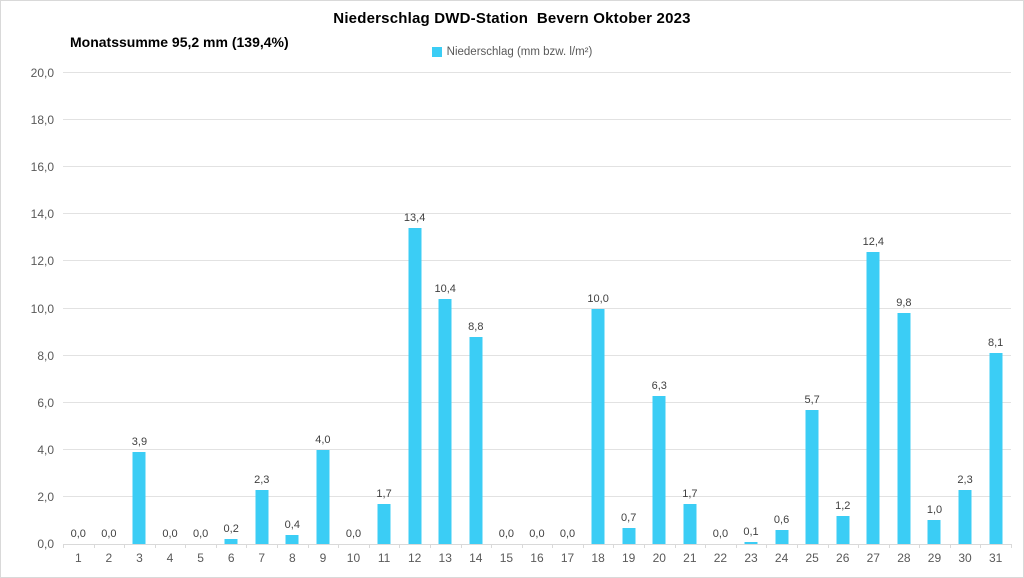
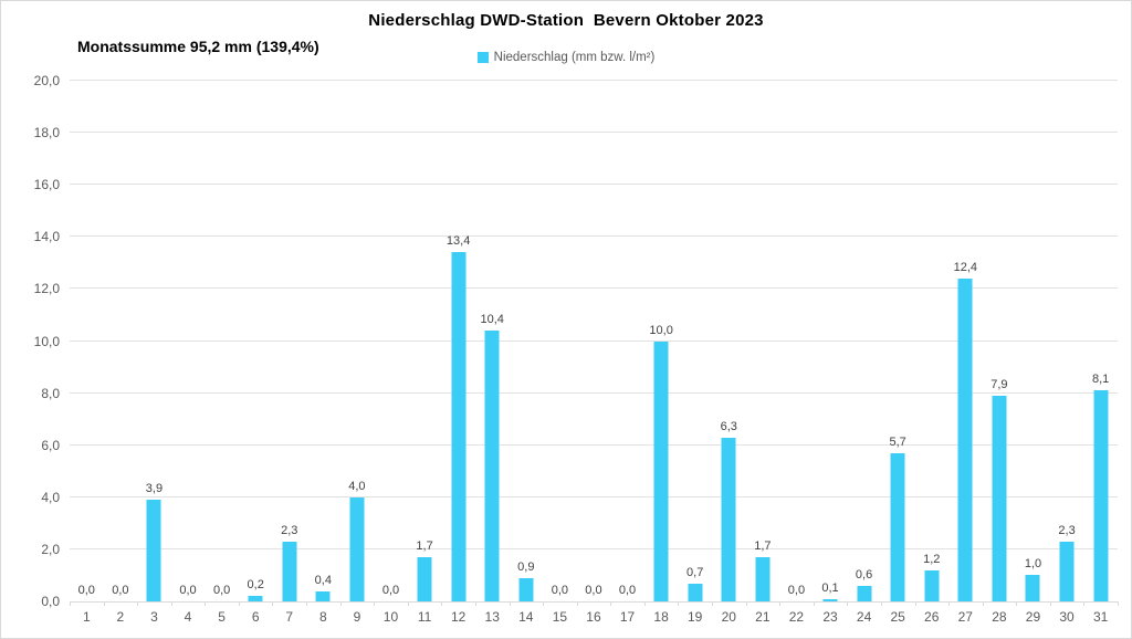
14: 8,8 -> 0,9
28: 9,8 -> 7,9
